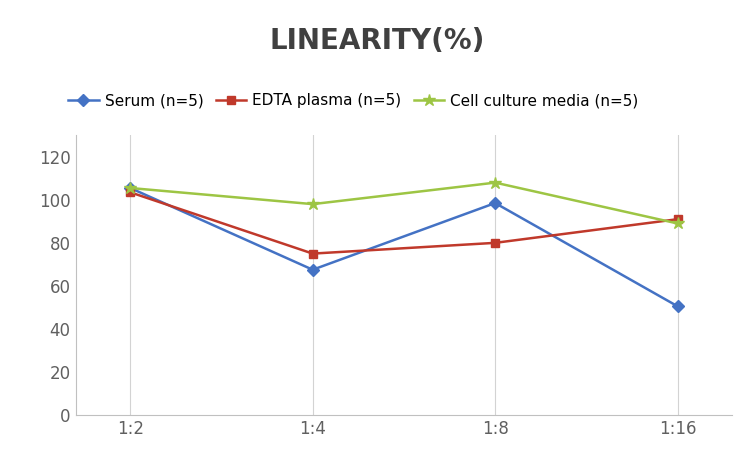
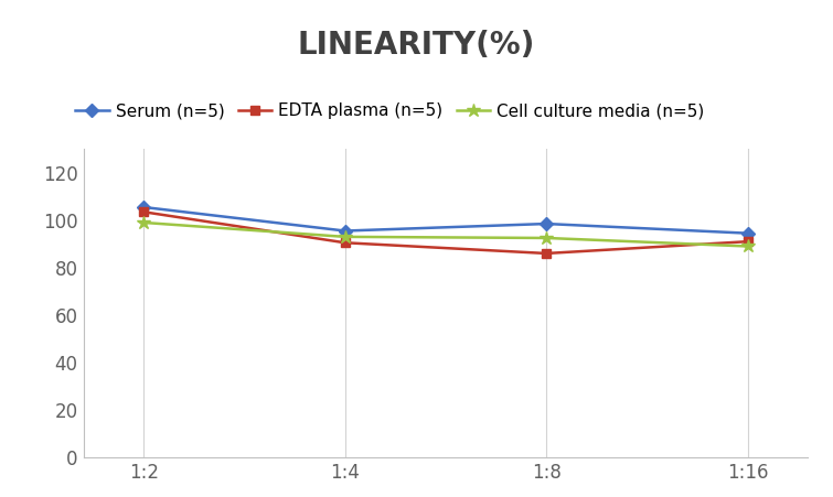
Cell culture media (n=5)/1:2: 105.5 -> 99.0
Serum (n=5)/1:4: 67.5 -> 95.5
EDTA plasma (n=5)/1:4: 75.0 -> 90.5
Cell culture media (n=5)/1:4: 98.0 -> 93.0
EDTA plasma (n=5)/1:8: 80.0 -> 86.0
Cell culture media (n=5)/1:8: 108.0 -> 92.5
Serum (n=5)/1:16: 50.5 -> 94.5
